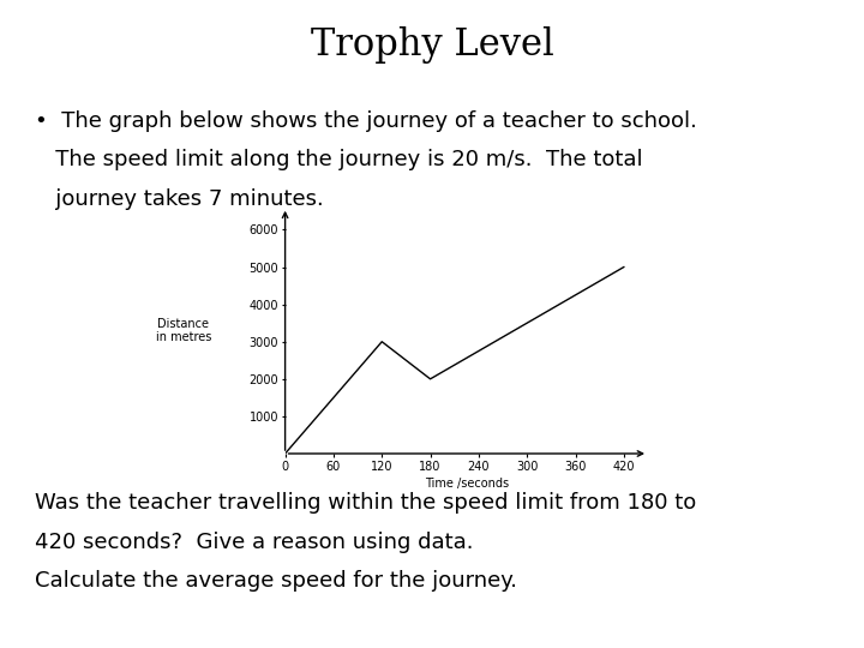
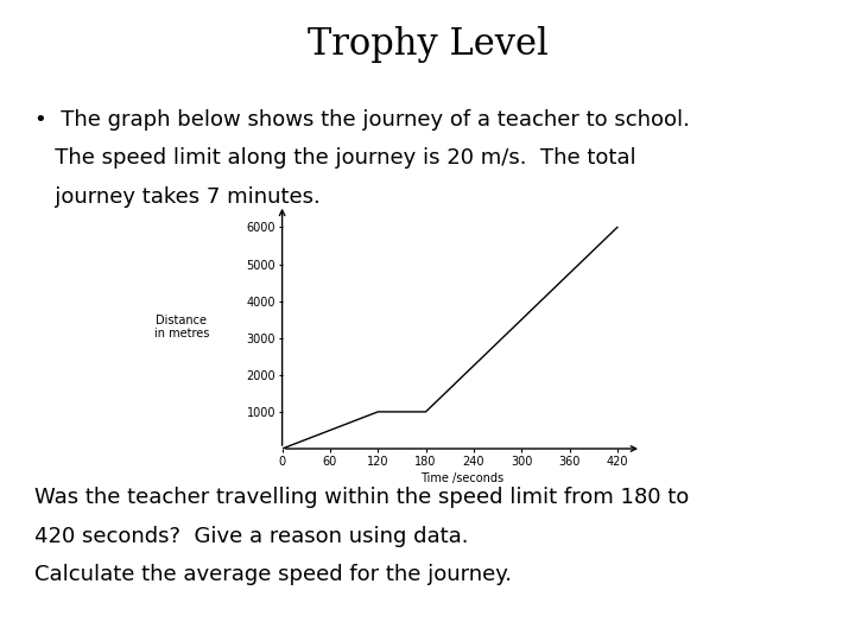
120: 3000 -> 1000
180: 2000 -> 1000
420: 5000 -> 6000
